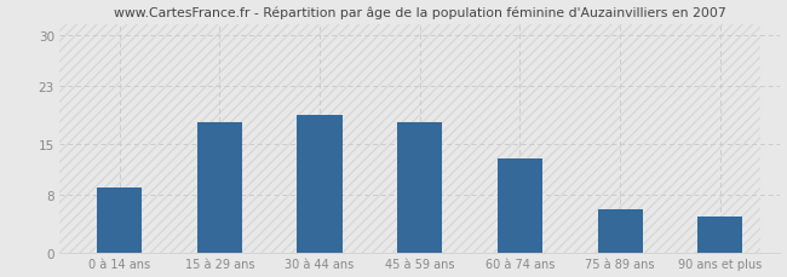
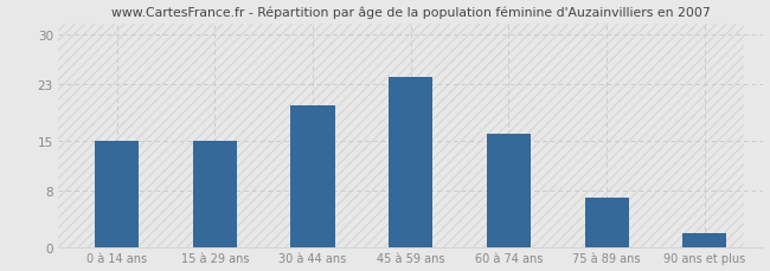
0 à 14 ans: 9 -> 15
15 à 29 ans: 18 -> 15
30 à 44 ans: 19 -> 20
45 à 59 ans: 18 -> 24
60 à 74 ans: 13 -> 16
75 à 89 ans: 6 -> 7
90 ans et plus: 5 -> 2
